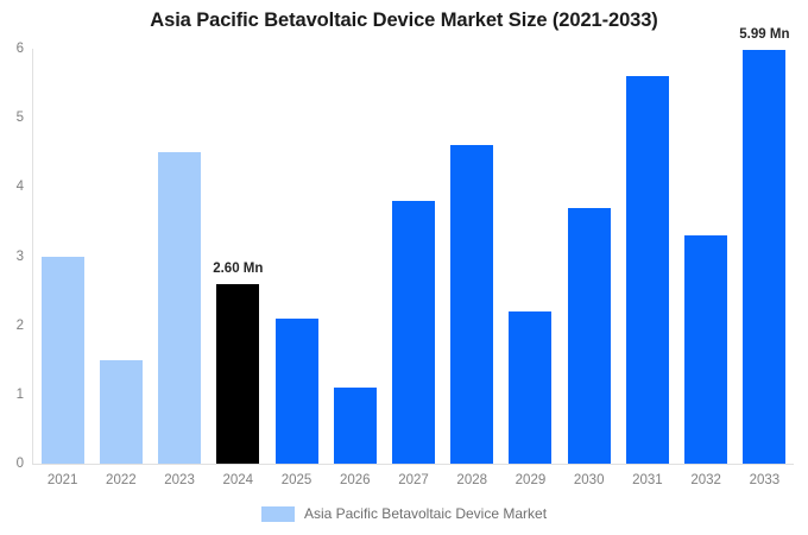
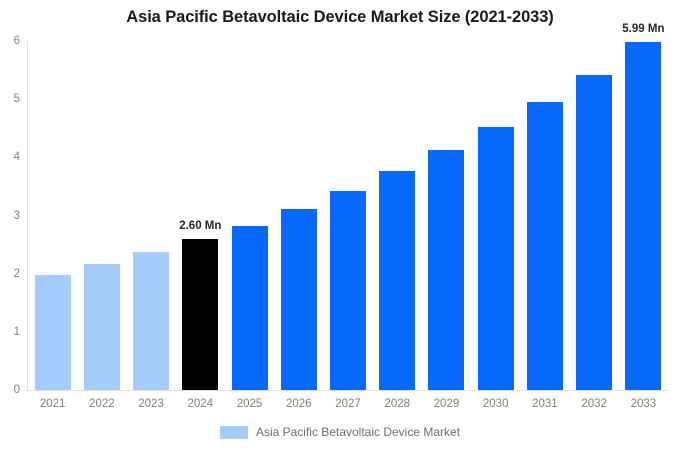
2021: 3.0 -> 2.0
2022: 1.5 -> 2.2
2023: 4.5 -> 2.4
2025: 2.1 -> 2.8
2026: 1.1 -> 3.1
2027: 3.8 -> 3.4
2028: 4.6 -> 3.8
2029: 2.2 -> 4.1
2030: 3.7 -> 4.5
2031: 5.6 -> 5.0
2032: 3.3 -> 5.4
